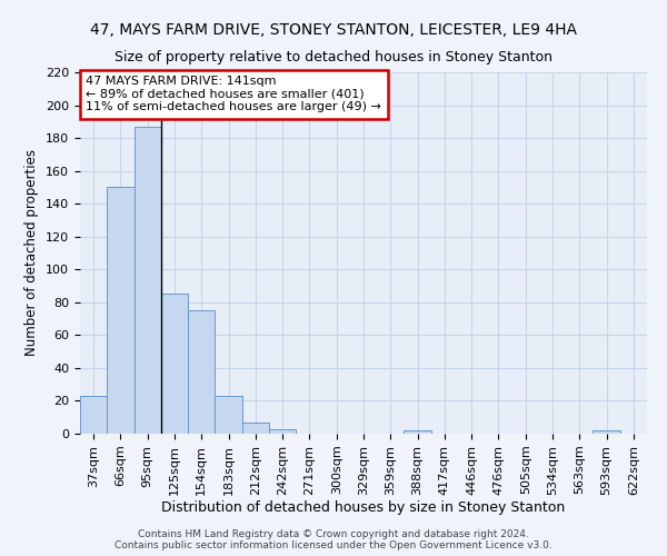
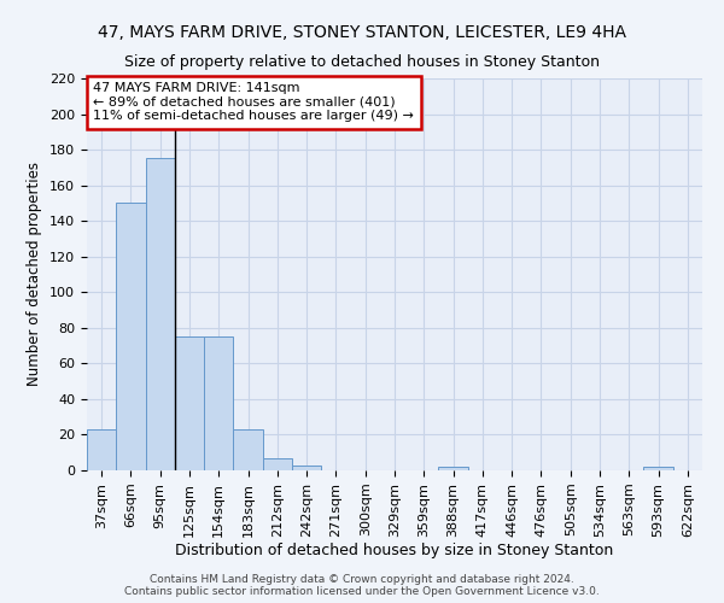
95sqm: 187 -> 175
125sqm: 85 -> 75
